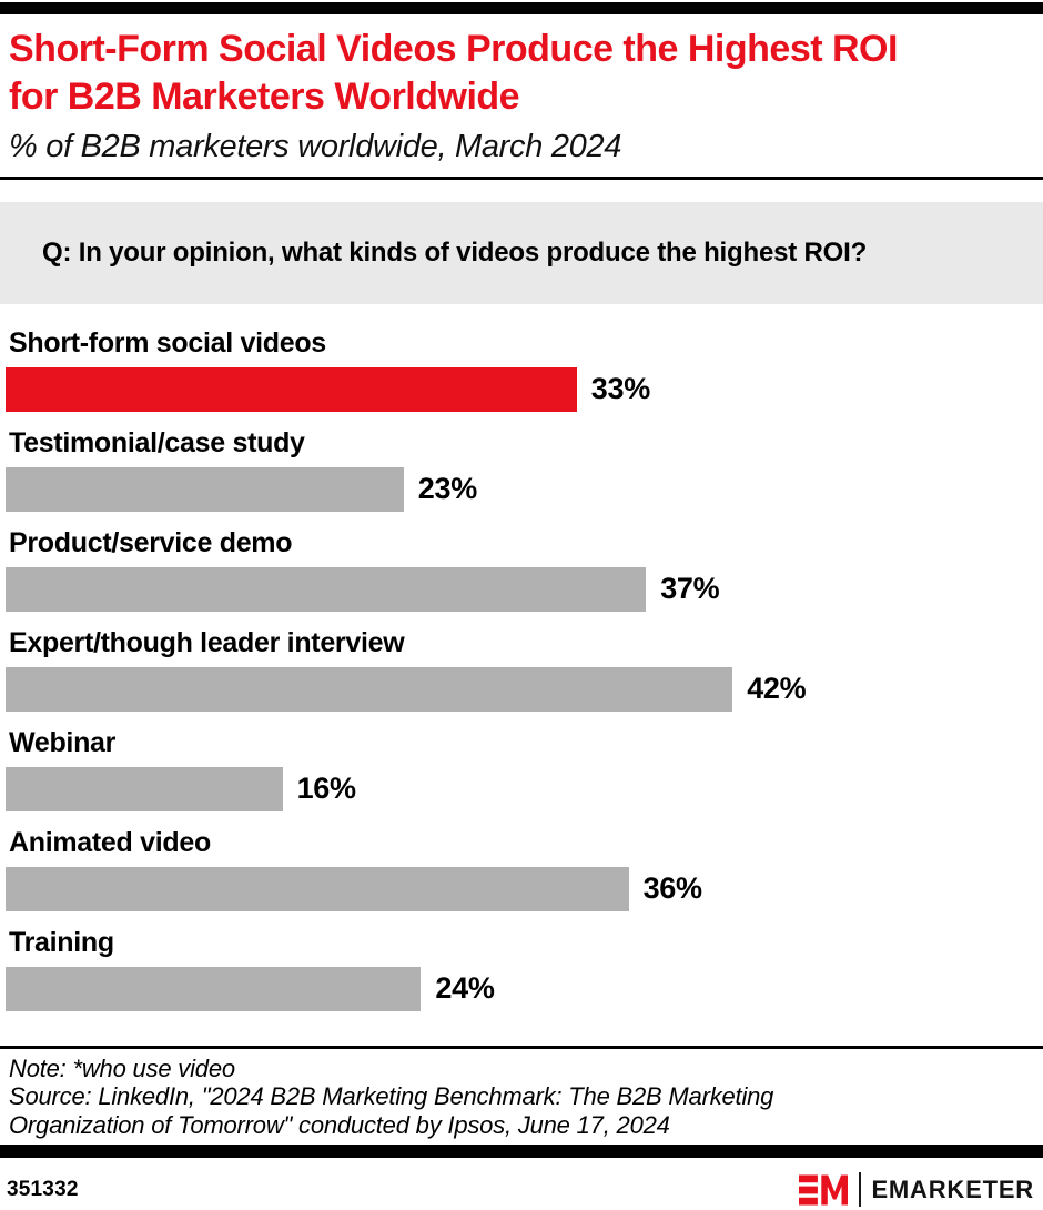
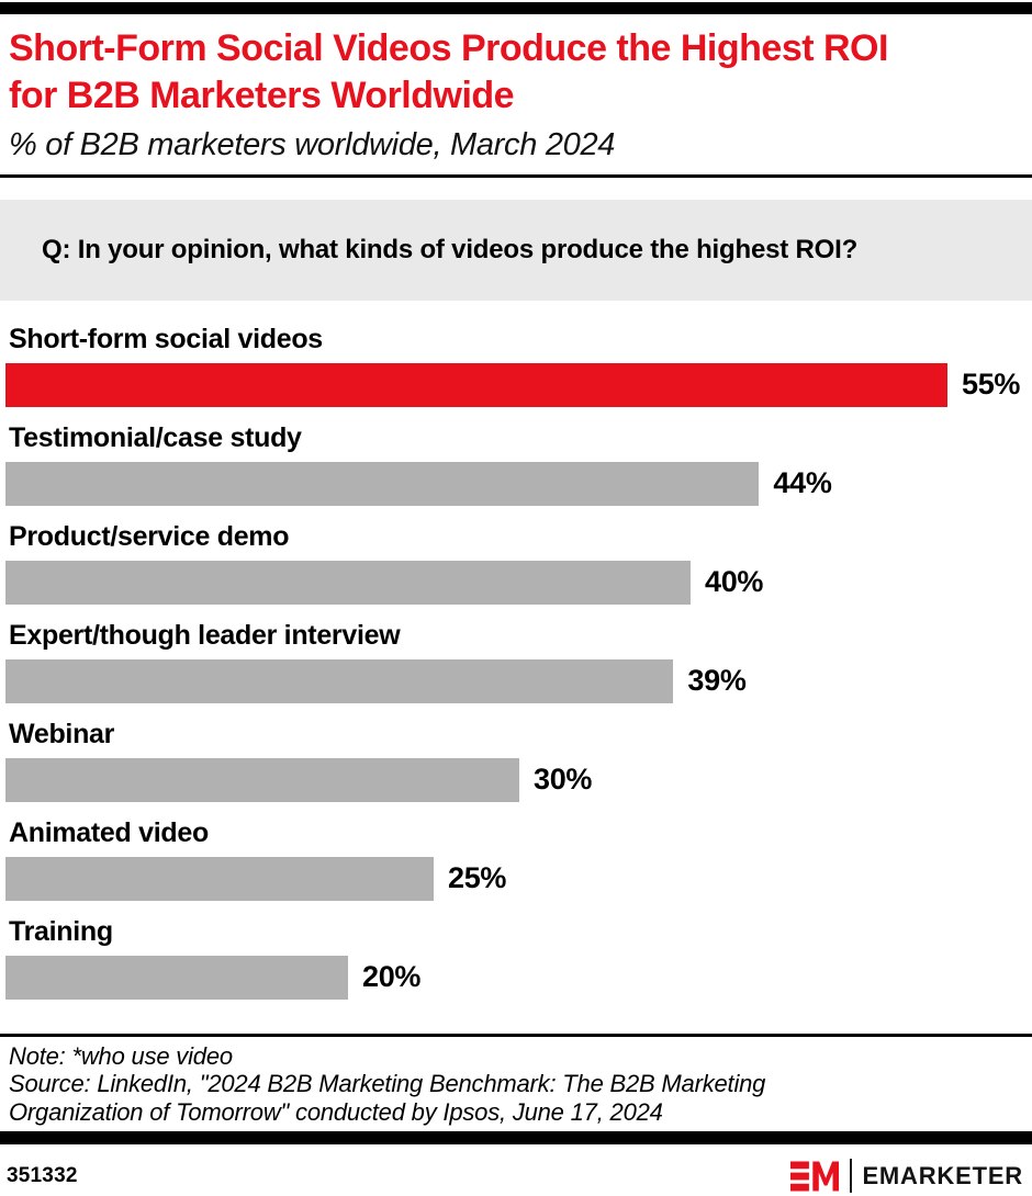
Short-form social videos: 33% -> 55%
Testimonial/case study: 23% -> 44%
Product/service demo: 37% -> 40%
Expert/though leader interview: 42% -> 39%
Webinar: 16% -> 30%
Animated video: 36% -> 25%
Training: 24% -> 20%
